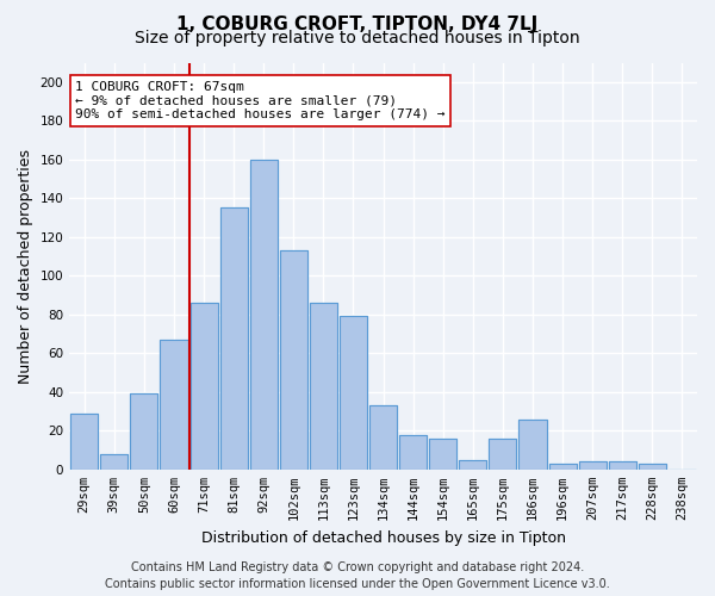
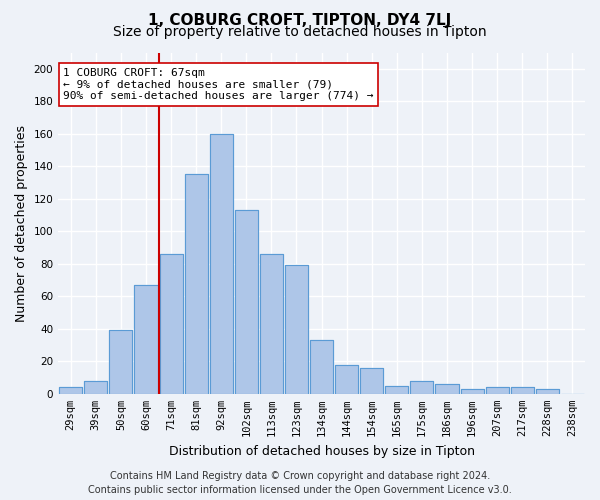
29sqm: 29 -> 4
175sqm: 16 -> 8
186sqm: 26 -> 6
